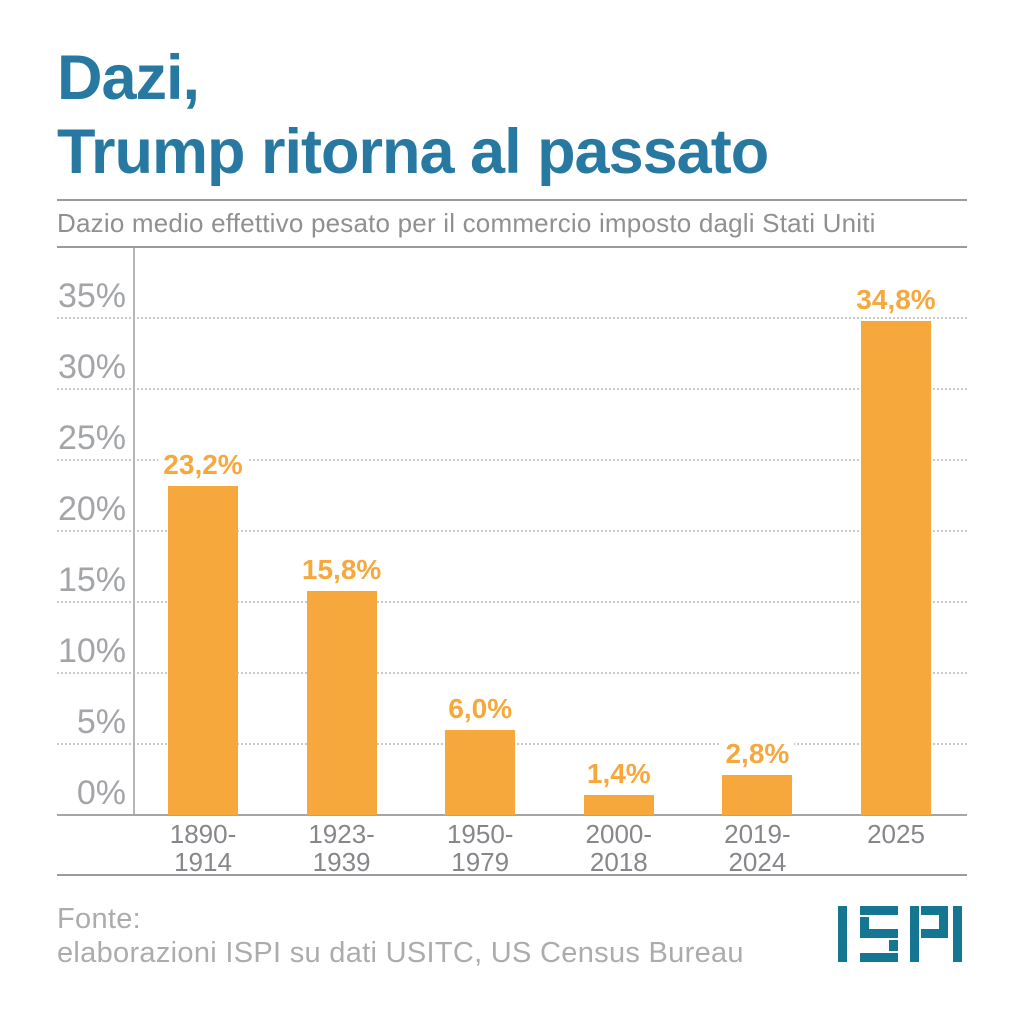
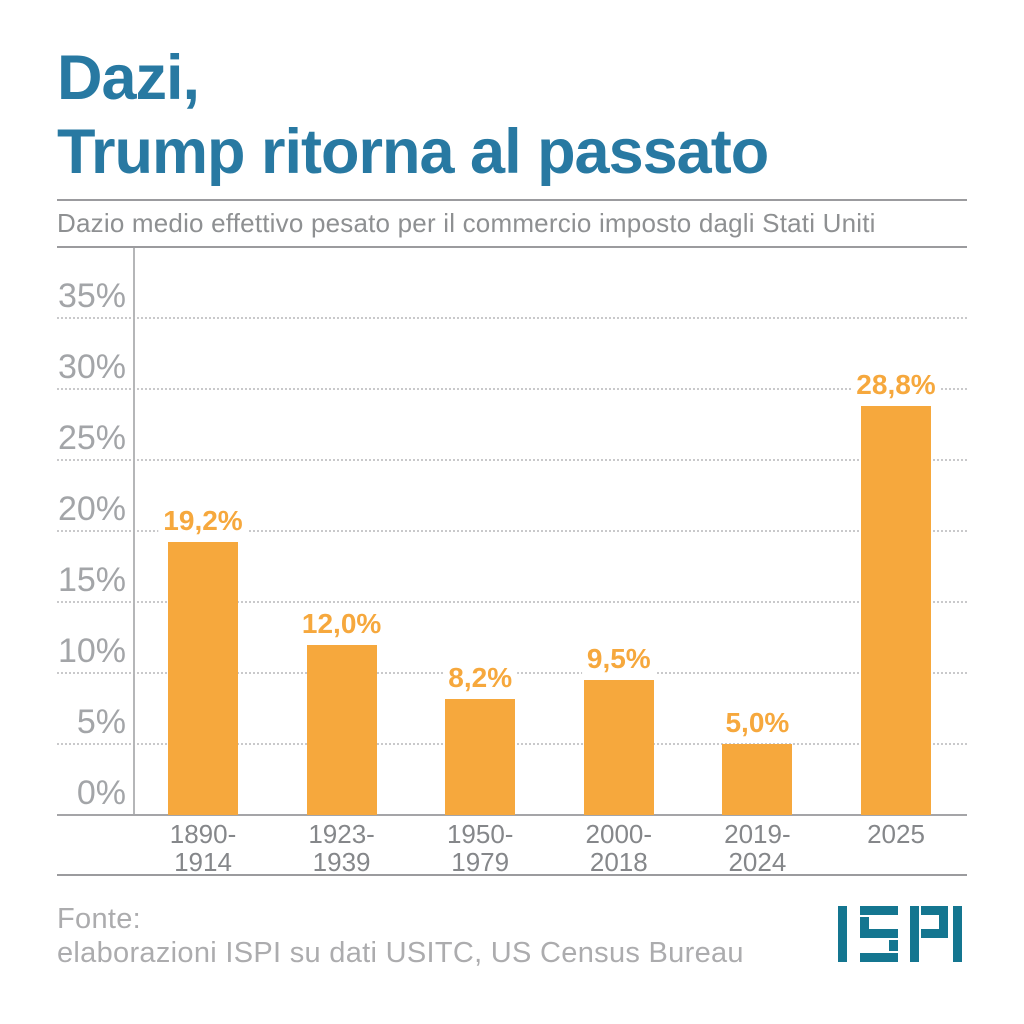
1890- 1914: 23,2% -> 19,2%
1923- 1939: 15,8% -> 12,0%
1950- 1979: 6,0% -> 8,2%
2000- 2018: 1,4% -> 9,5%
2019- 2024: 2,8% -> 5,0%
2025: 34,8% -> 28,8%
